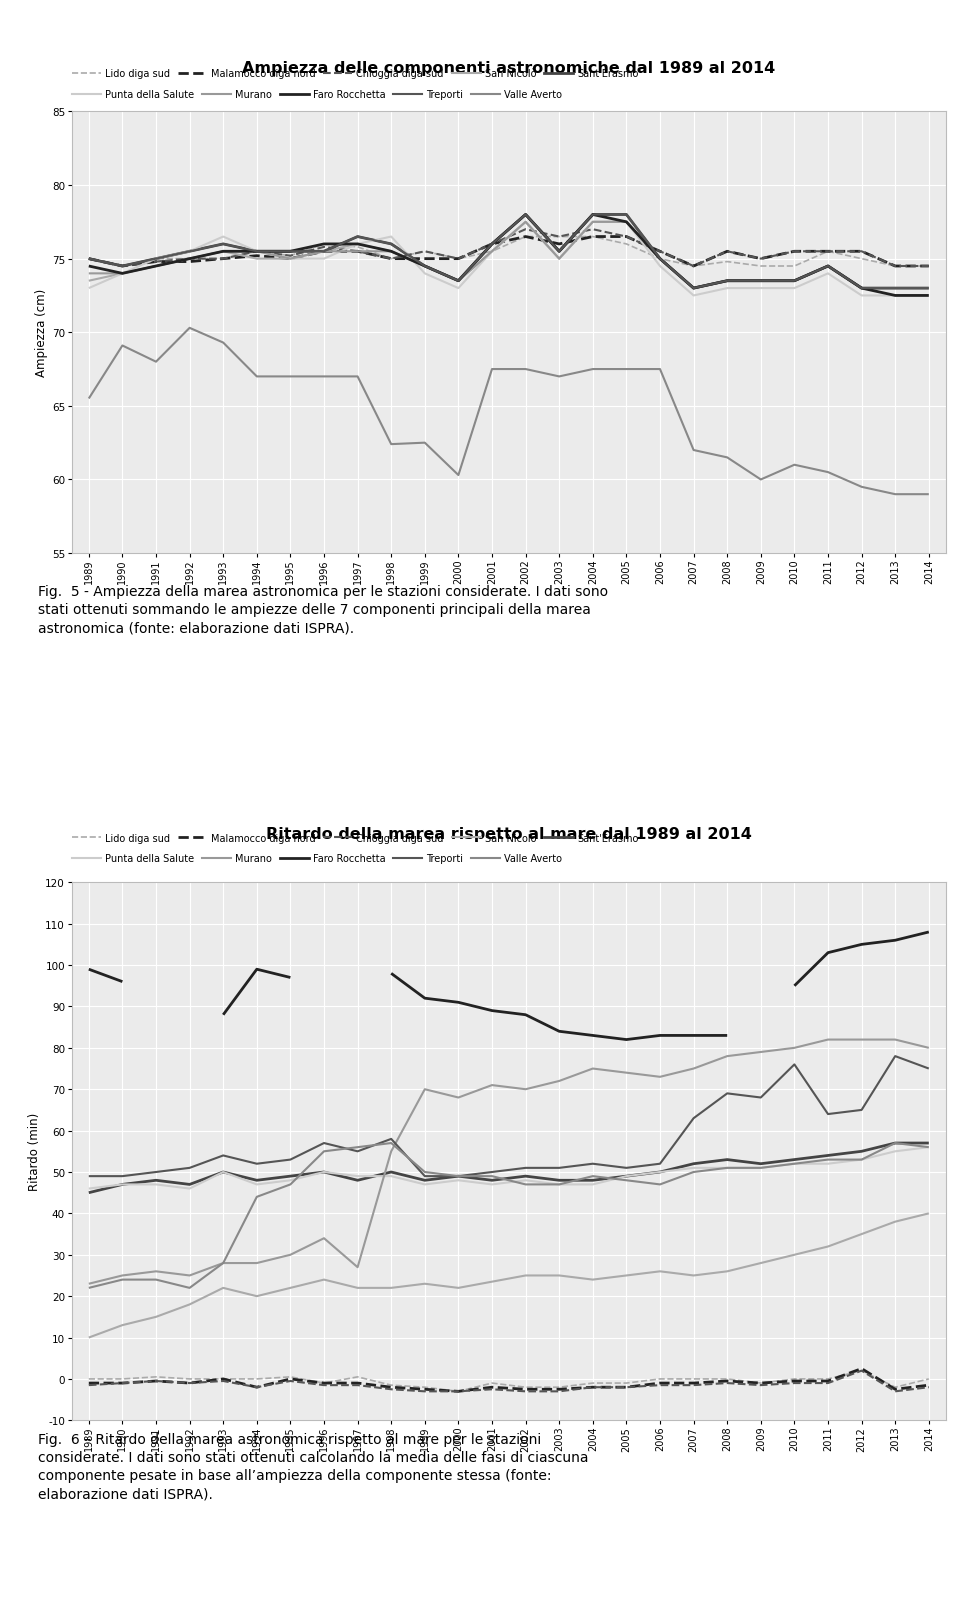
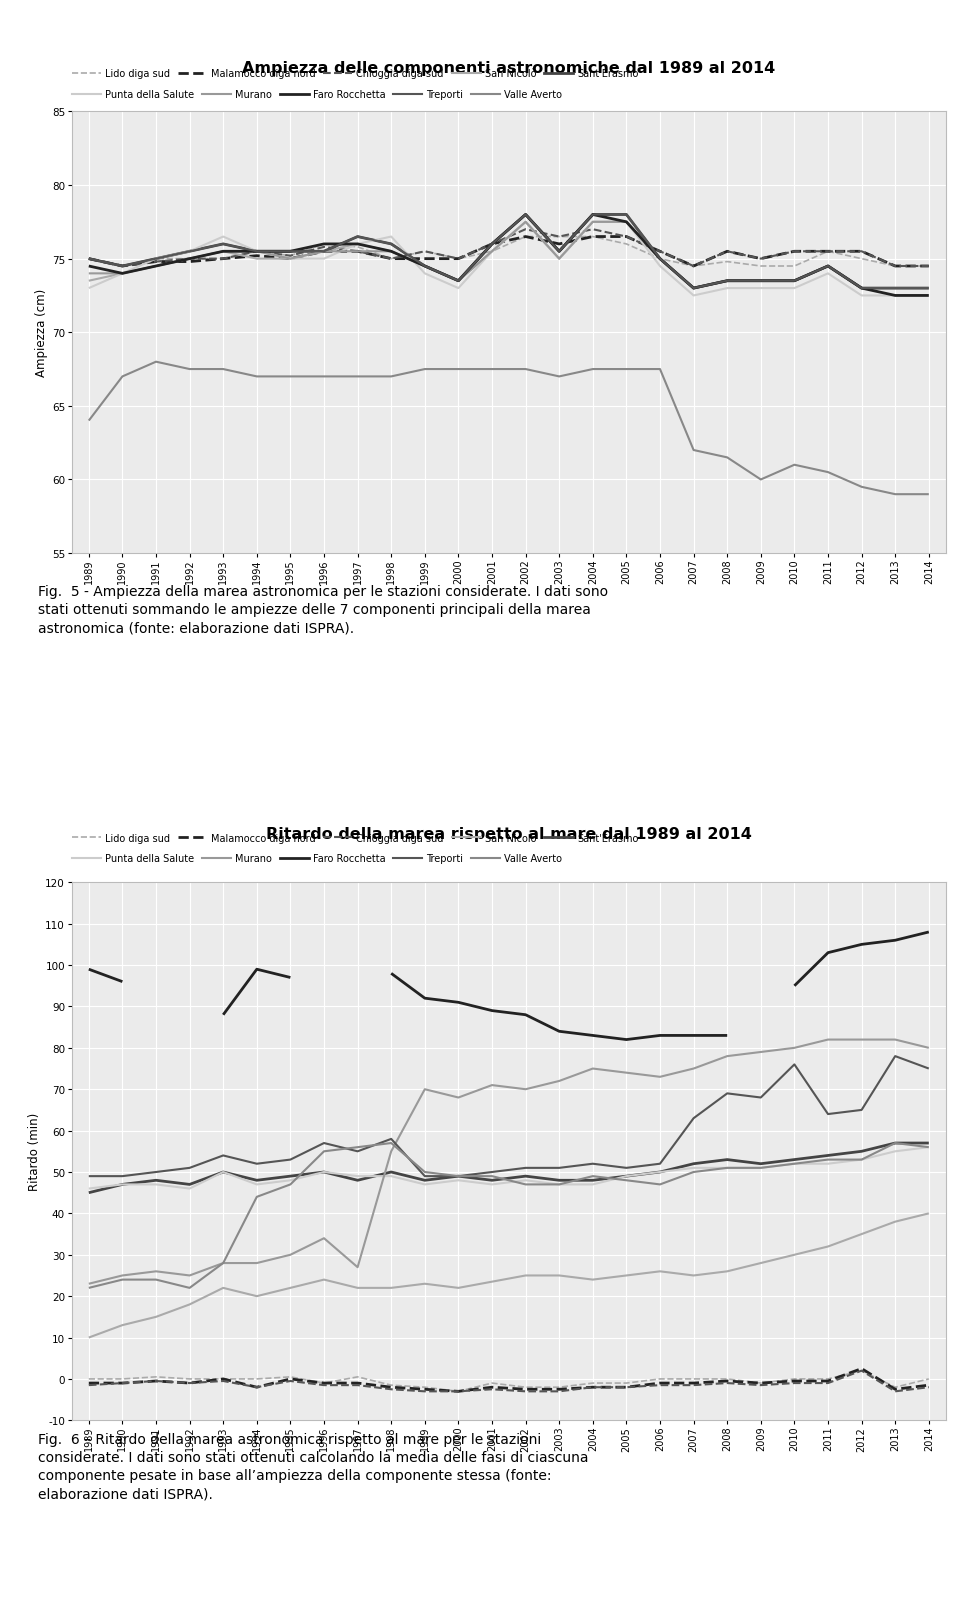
Valle Averto/1989: 65.5 -> 64.0
Valle Averto/1990: 69.1 -> 67.0
Valle Averto/1992: 70.3 -> 67.5
Valle Averto/1993: 69.3 -> 67.5
Valle Averto/1998: 62.4 -> 67.0
Valle Averto/1999: 62.5 -> 67.5
Valle Averto/2000: 60.3 -> 67.5
